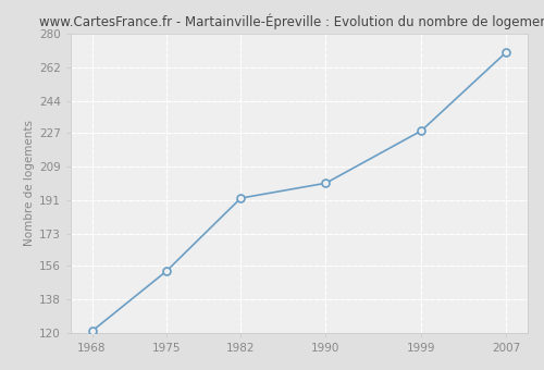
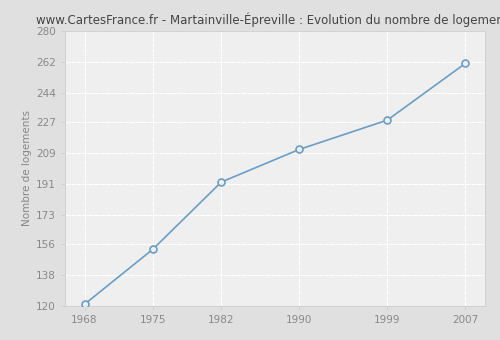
1990: 200 -> 211
2007: 270 -> 261
